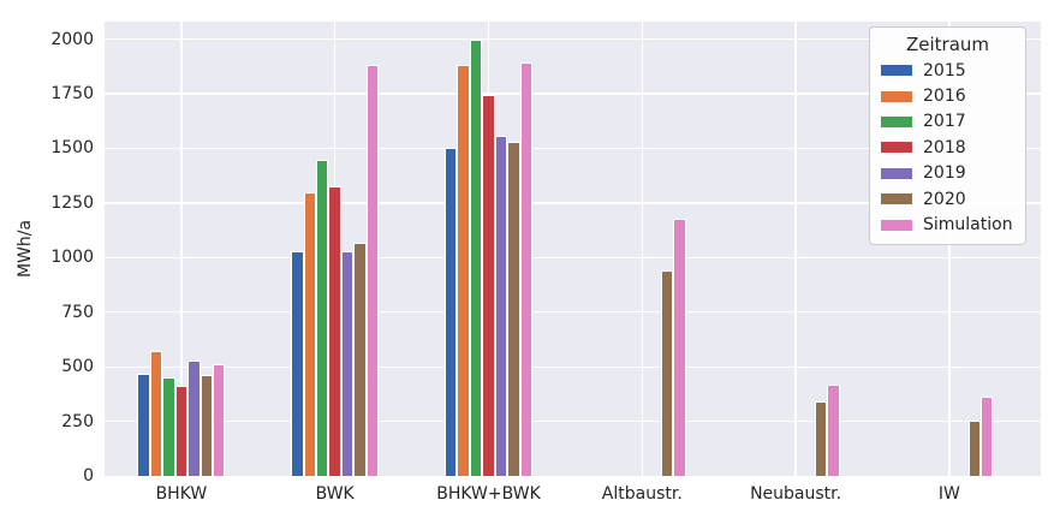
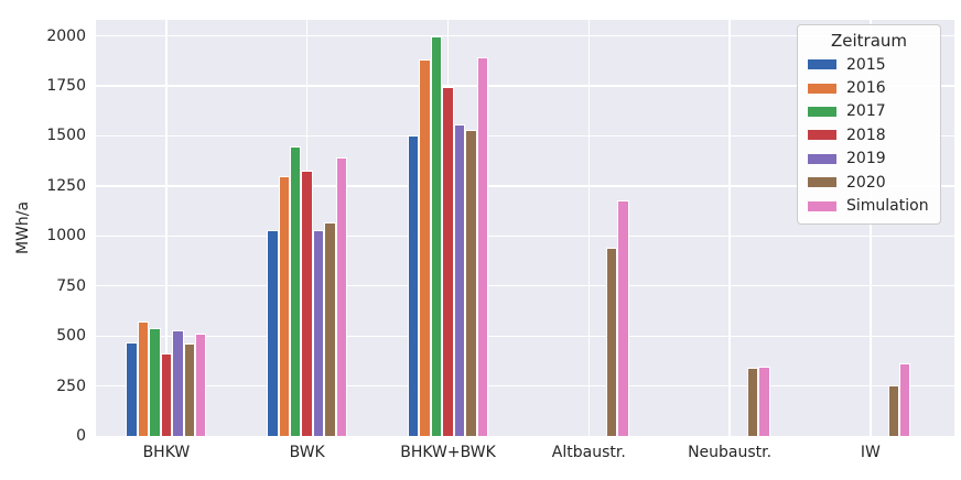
2017/BHKW: 450 -> 540
Simulation/BWK: 1880 -> 1390
Simulation/Neubaustr.: 420 -> 340
